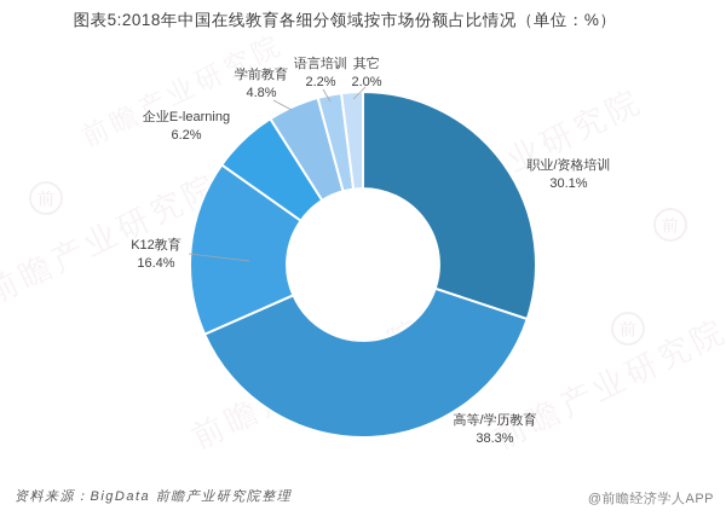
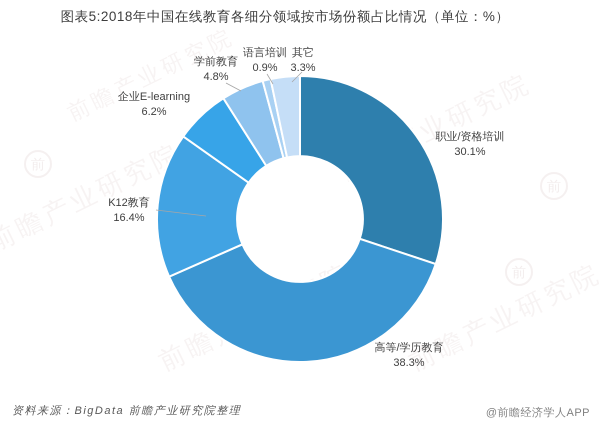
语言培训: 2.2% -> 0.9%
其它: 2.0% -> 3.3%
